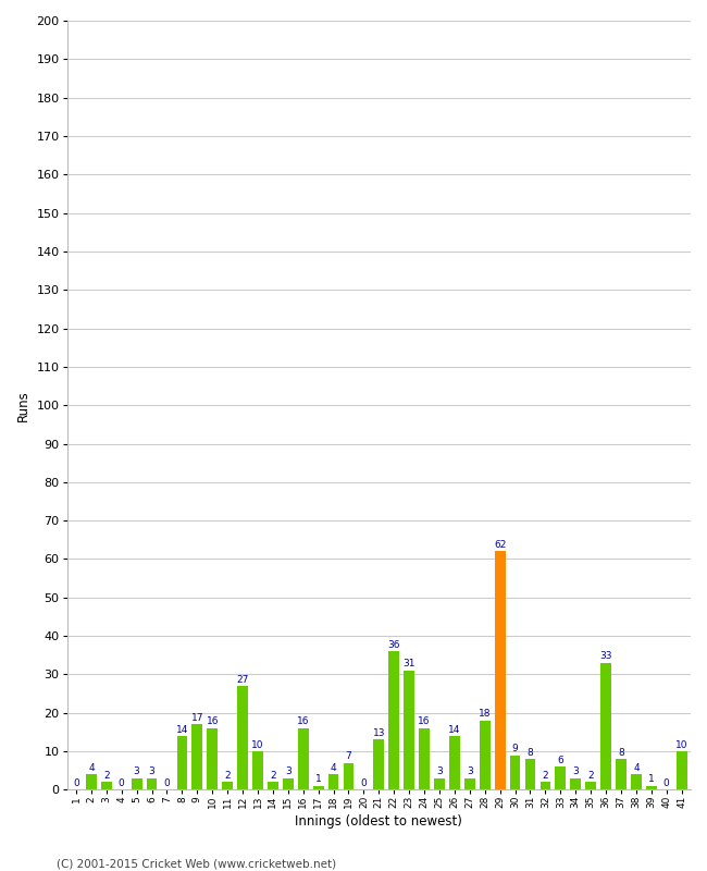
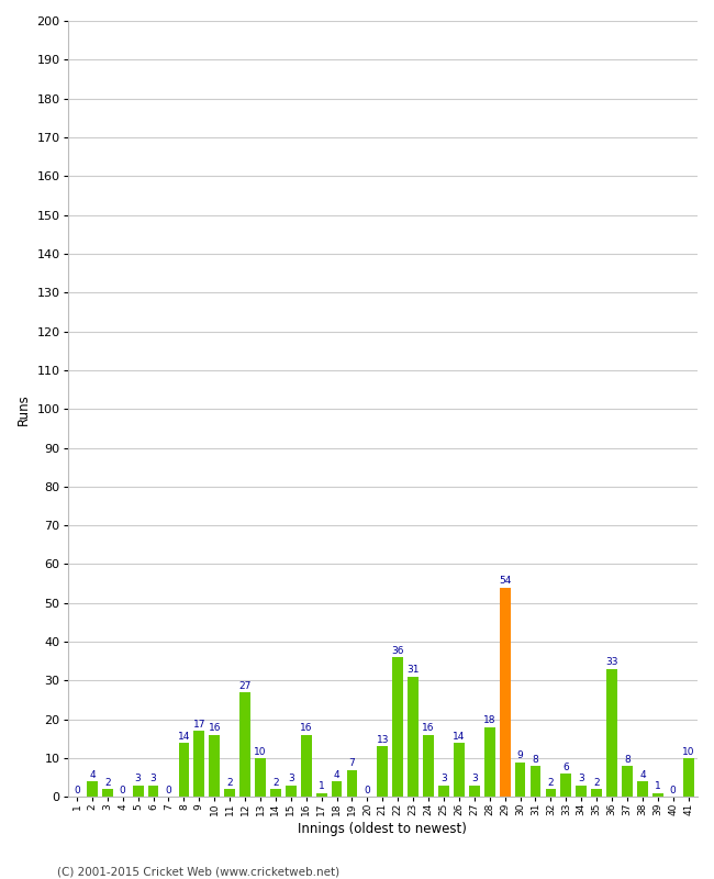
29: 62 -> 54
